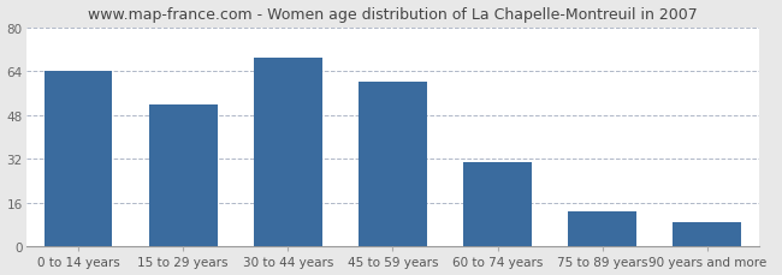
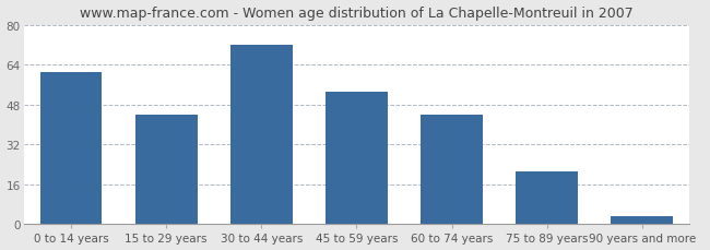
0 to 14 years: 64 -> 61
15 to 29 years: 52 -> 44
30 to 44 years: 69 -> 72
45 to 59 years: 60 -> 53
60 to 74 years: 31 -> 44
75 to 89 years: 13 -> 21
90 years and more: 9 -> 3
